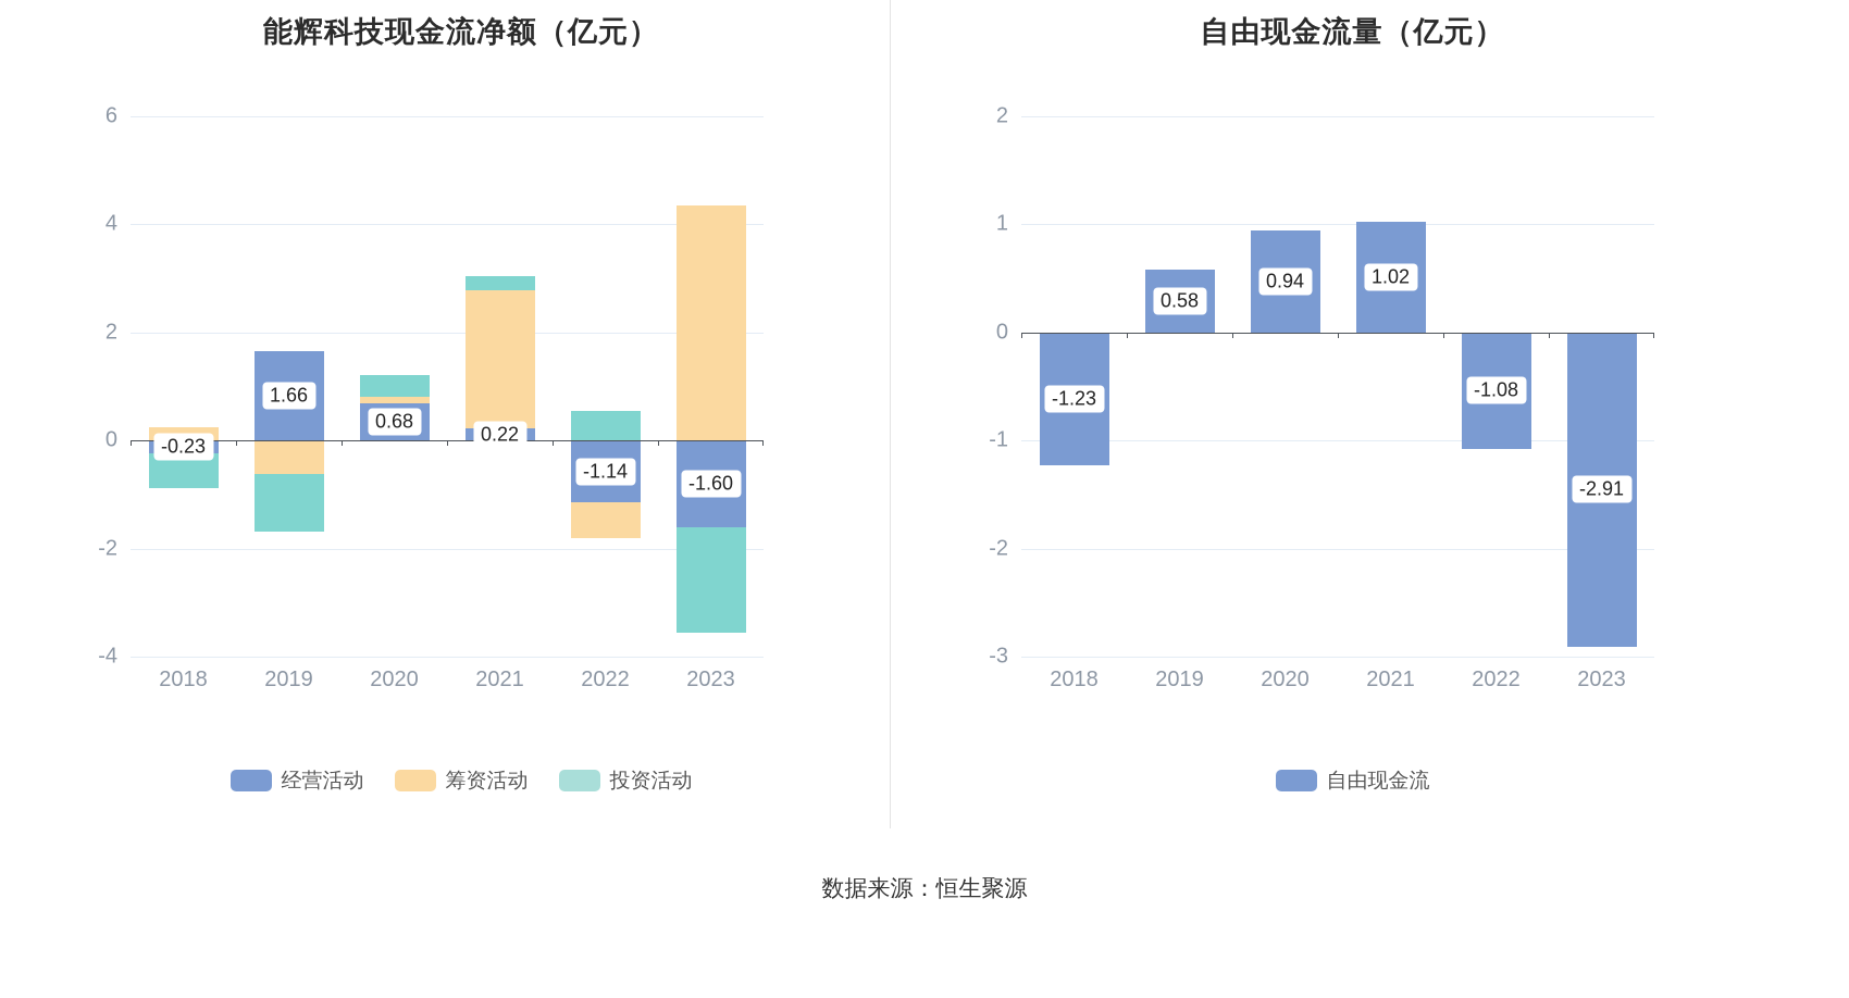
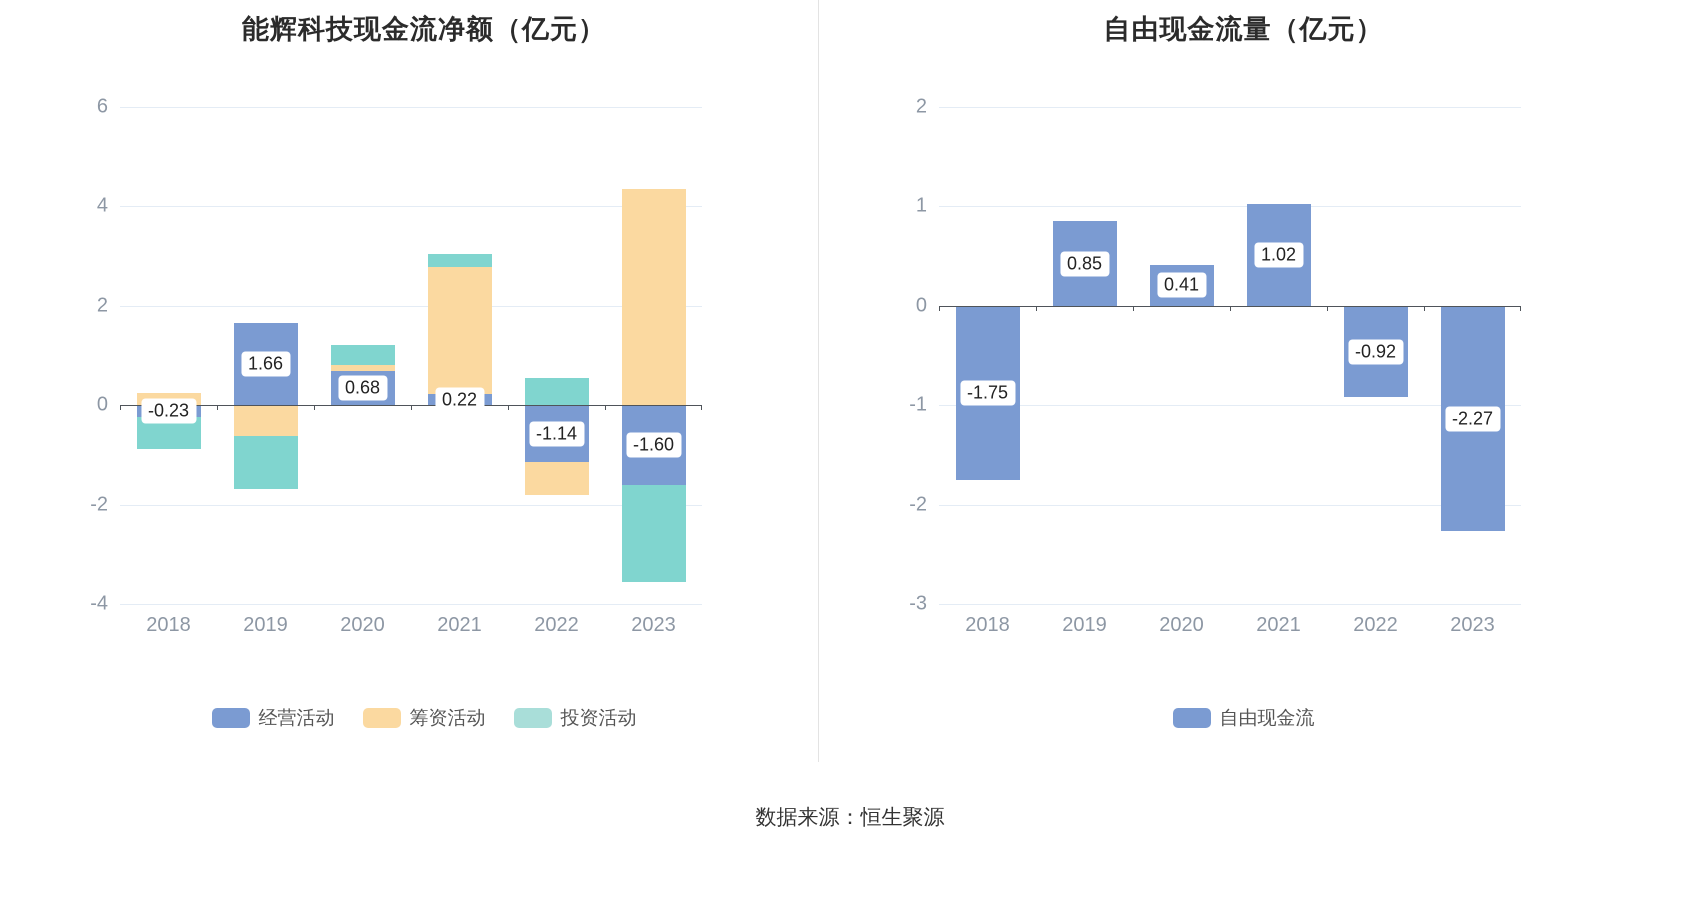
自由现金流量（亿元）/2018: -1.23 -> -1.75
自由现金流量（亿元）/2019: 0.58 -> 0.85
自由现金流量（亿元）/2020: 0.94 -> 0.41
自由现金流量（亿元）/2022: -1.08 -> -0.92
自由现金流量（亿元）/2023: -2.91 -> -2.27
